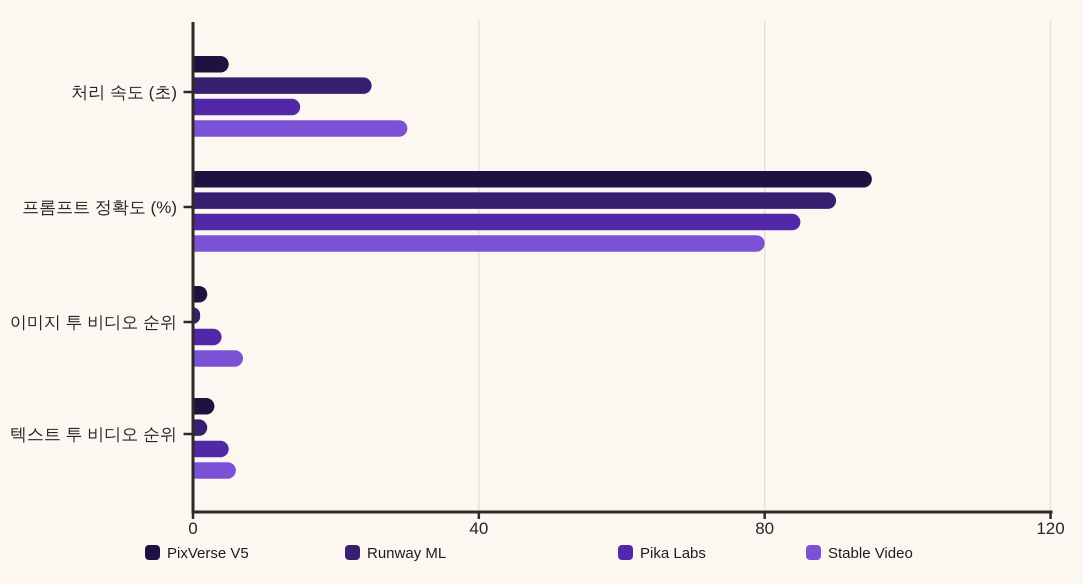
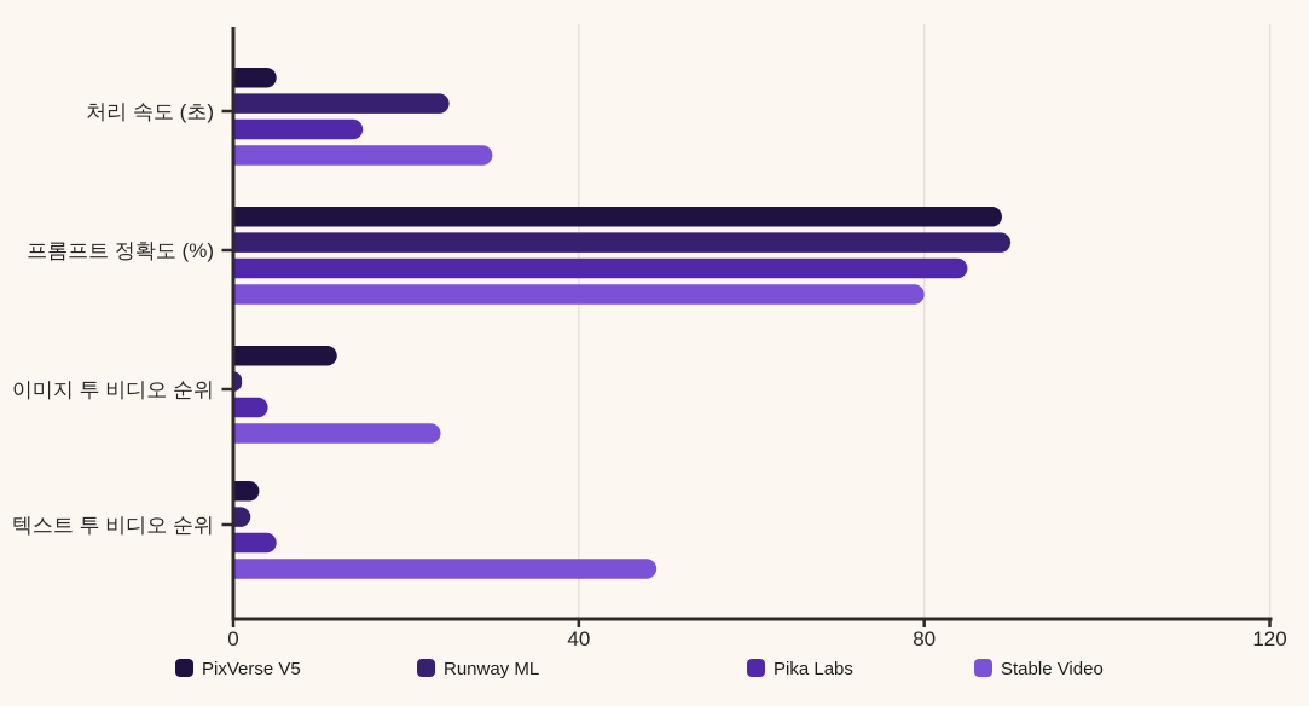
PixVerse V5/프롬프트 정확도 (%): 95 -> 89
PixVerse V5/이미지 투 비디오 순위: 2 -> 12
Stable Video/이미지 투 비디오 순위: 7 -> 24
Stable Video/텍스트 투 비디오 순위: 6 -> 49
